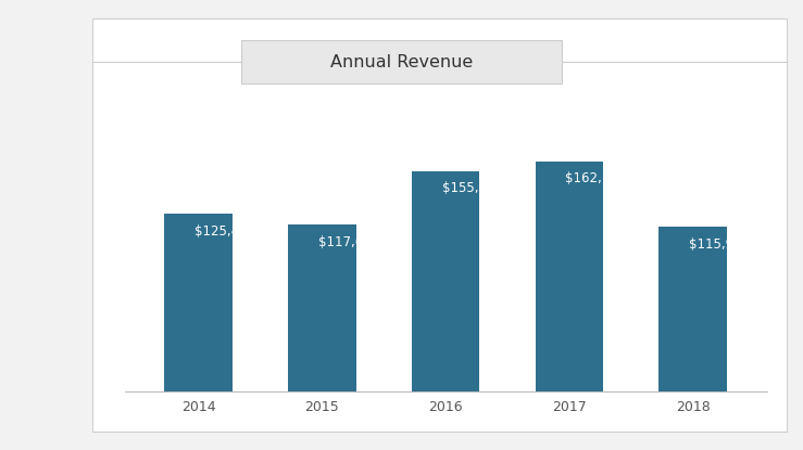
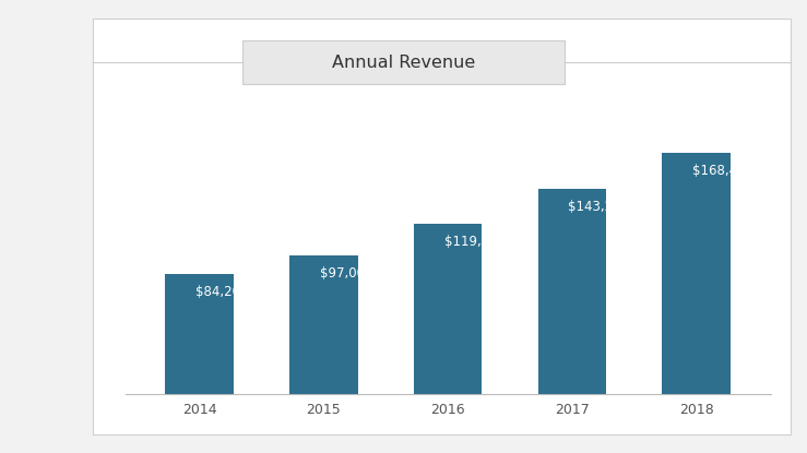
2014: $125,400 -> $84,200
2015: $117,600 -> $97,000
2016: $155,300 -> $119,100
2017: $162,100 -> $143,200
2018: $115,900 -> $168,400
